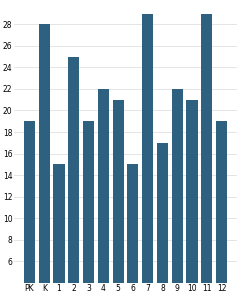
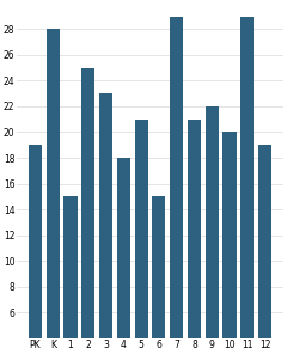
3: 19 -> 23
4: 22 -> 18
8: 17 -> 21
10: 21 -> 20
